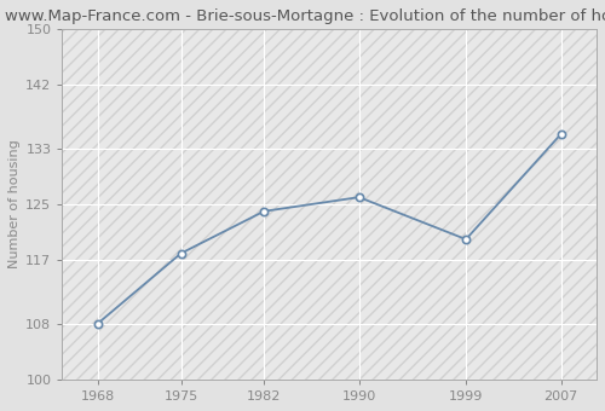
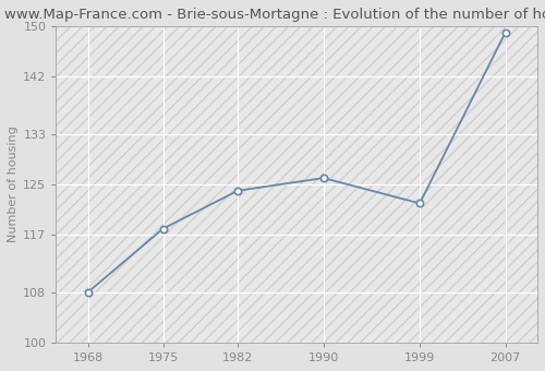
1999: 120 -> 122
2007: 135 -> 149
